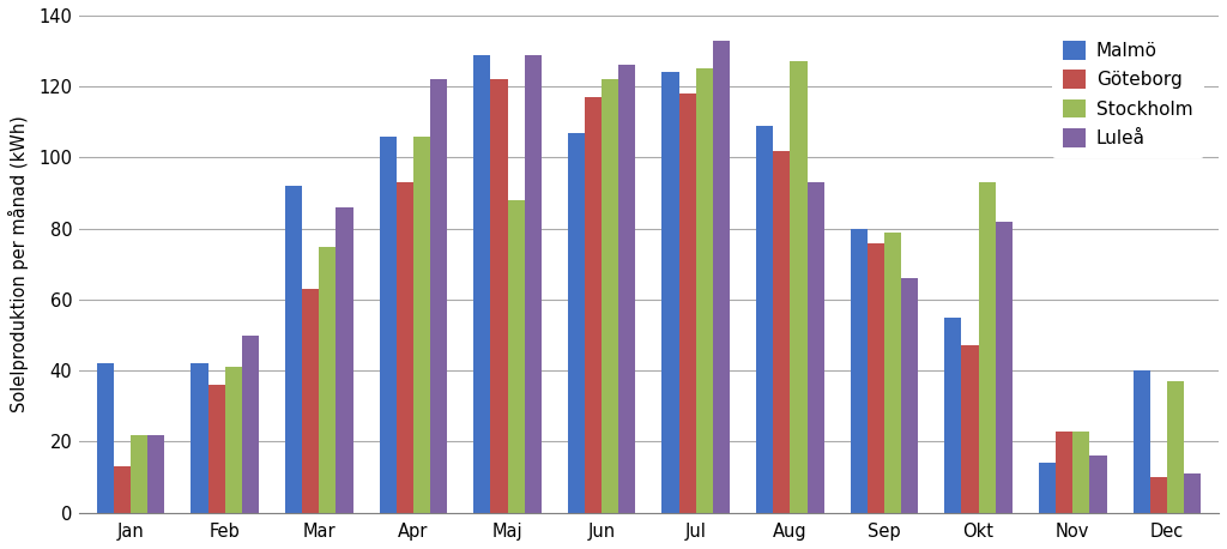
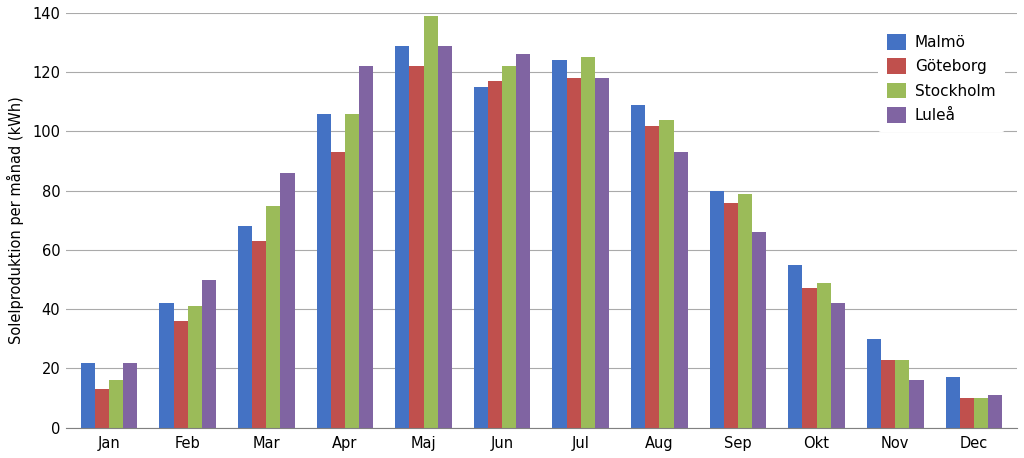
Malmö/Jan: 42 -> 22
Stockholm/Jan: 22 -> 16
Malmö/Mar: 92 -> 68
Stockholm/Maj: 88 -> 139
Malmö/Jun: 107 -> 115
Luleå/Jul: 133 -> 118
Stockholm/Aug: 127 -> 104
Stockholm/Okt: 93 -> 49
Luleå/Okt: 82 -> 42
Malmö/Nov: 14 -> 30
Malmö/Dec: 40 -> 17
Stockholm/Dec: 37 -> 10
